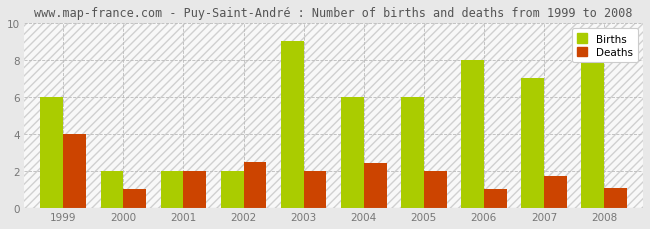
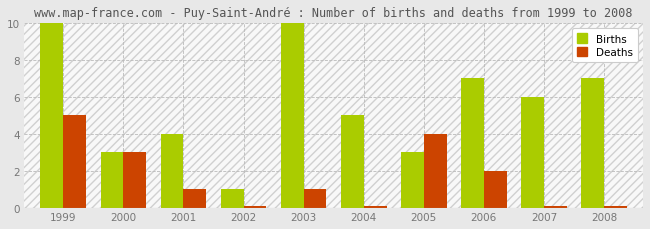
Births/1999: 6 -> 10
Deaths/1999: 4.0 -> 5.0
Births/2000: 2 -> 3
Deaths/2000: 1.0 -> 3.0
Births/2001: 2 -> 4
Deaths/2001: 2.0 -> 1.0
Births/2002: 2 -> 1
Deaths/2002: 2.5 -> 0.1
Births/2003: 9 -> 10
Deaths/2003: 2.0 -> 1.0
Births/2004: 6 -> 5
Deaths/2004: 2.4 -> 0.1
Births/2005: 6 -> 3
Deaths/2005: 2.0 -> 4.0
Births/2006: 8 -> 7
Deaths/2006: 1.0 -> 2.0
Births/2007: 7 -> 6
Deaths/2007: 1.7 -> 0.1
Births/2008: 8 -> 7
Deaths/2008: 1.1 -> 0.1
